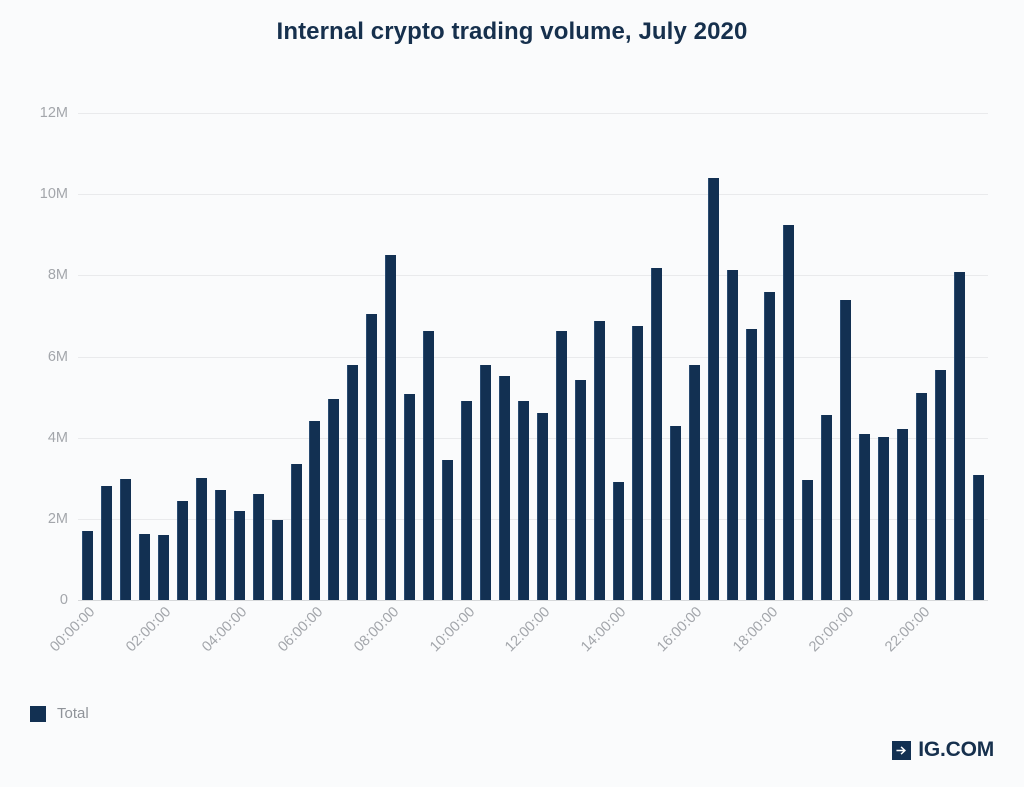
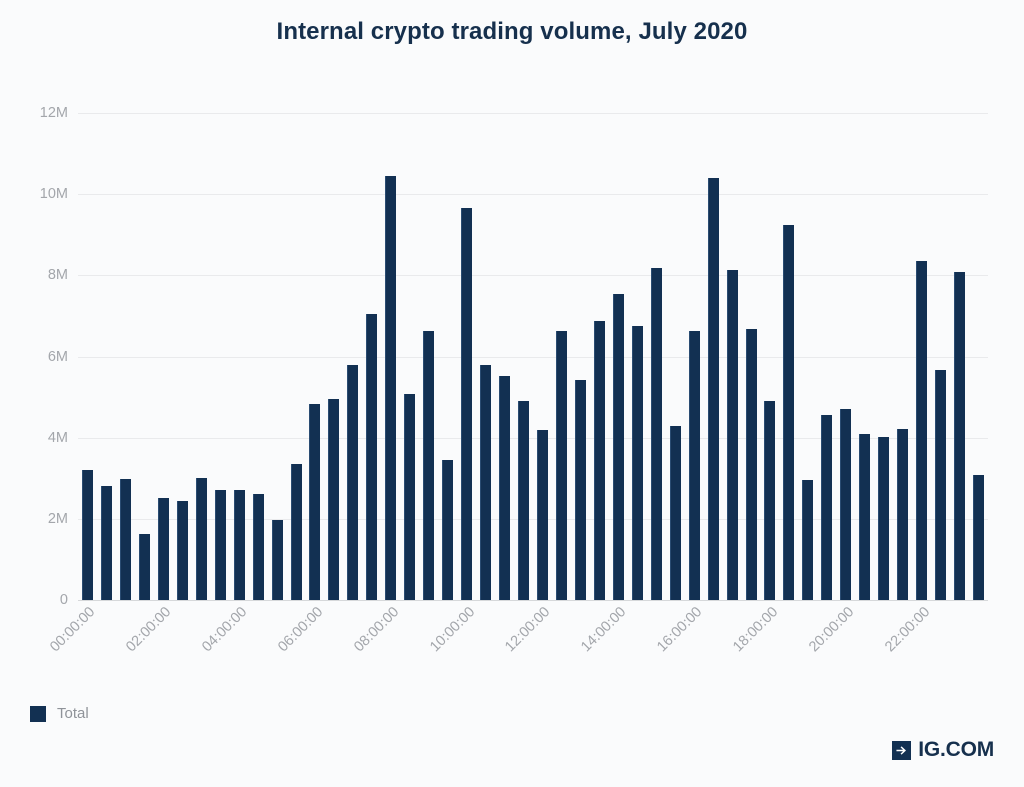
00:00:00: 1.7M -> 3.2M
02:00:00: 1.6M -> 2.5M
04:00:00: 2.2M -> 2.7M
06:00:00: 4.4M -> 4.8M
08:00:00: 8.5M -> 10.4M
10:00:00: 4.9M -> 9.6M
12:00:00: 4.6M -> 4.2M
14:00:00: 2.9M -> 7.6M
16:00:00: 5.8M -> 6.6M
18:00:00: 7.6M -> 4.9M
20:00:00: 7.4M -> 4.7M
22:00:00: 5.1M -> 8.4M
